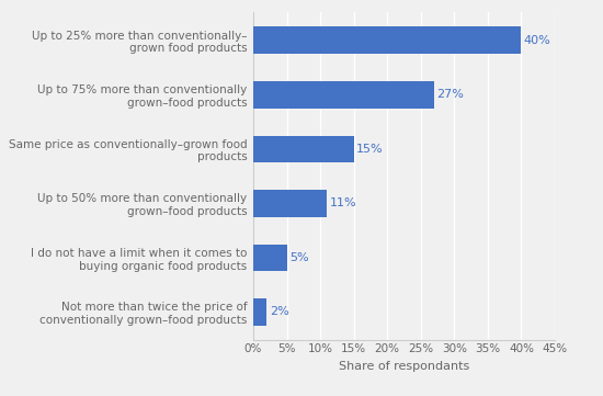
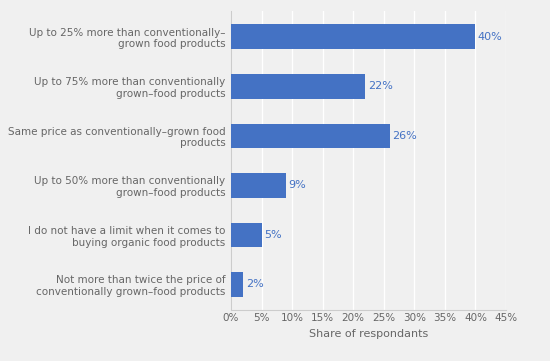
Up to 75% more than conventionally grown–food products: 27% -> 22%
Same price as conventionally–grown food products: 15% -> 26%
Up to 50% more than conventionally grown–food products: 11% -> 9%
